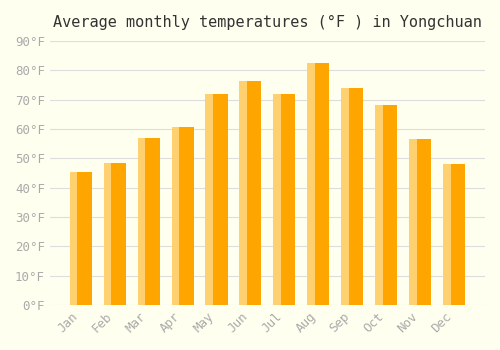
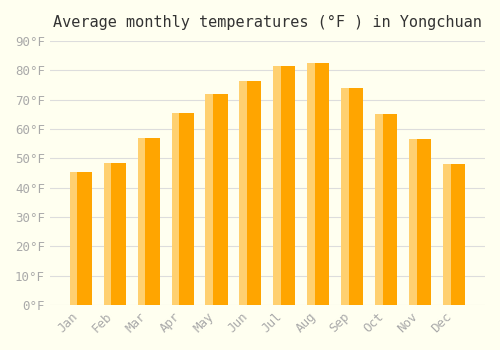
Apr: 60.5°F -> 65.5°F
Jul: 72.0°F -> 81.5°F
Oct: 68.0°F -> 65.0°F
